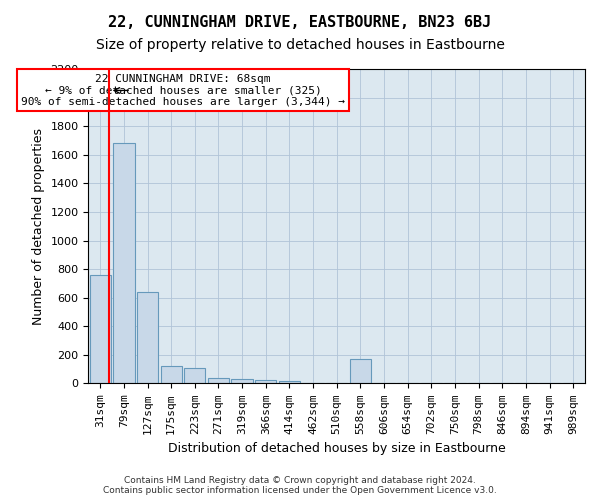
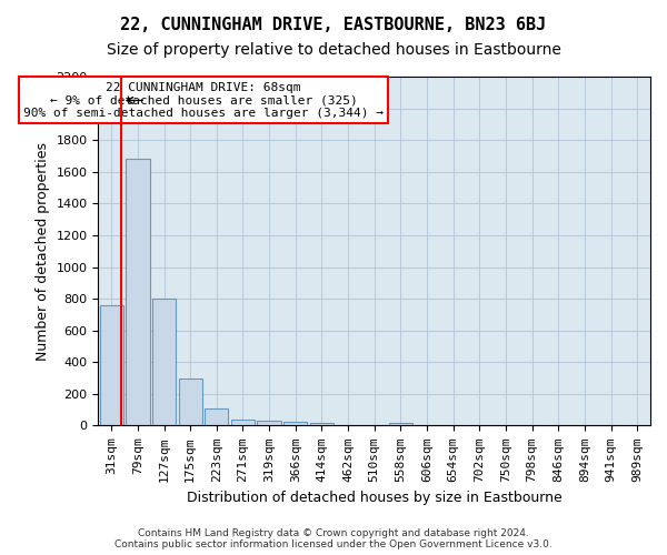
127sqm: 640 -> 800
175sqm: 120 -> 300
558sqm: 170 -> 20
